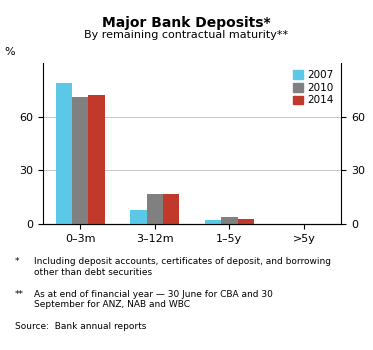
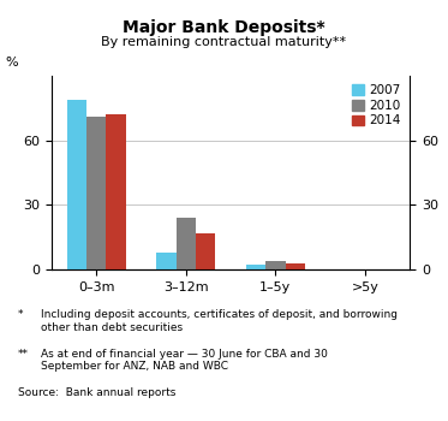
2010/3–12m: 17 -> 24
